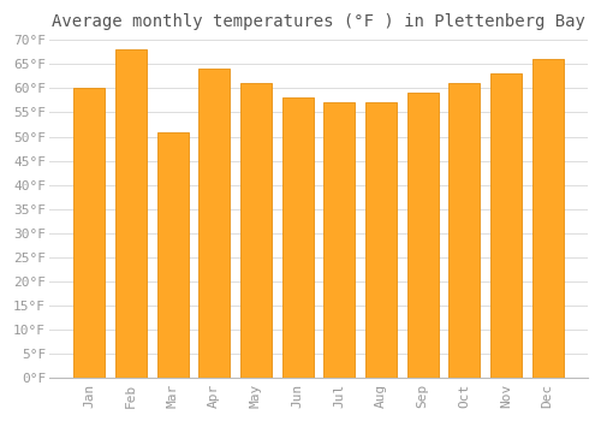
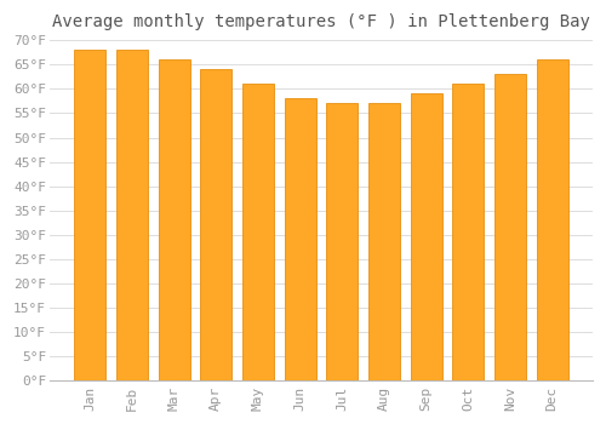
Jan: 60°F -> 68°F
Mar: 51°F -> 66°F
